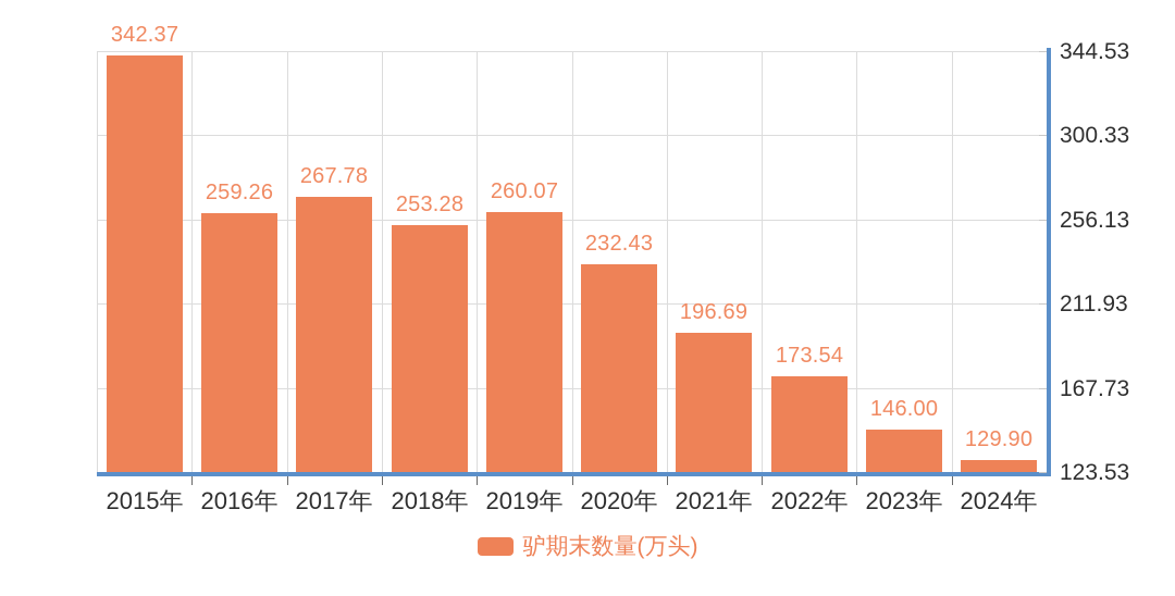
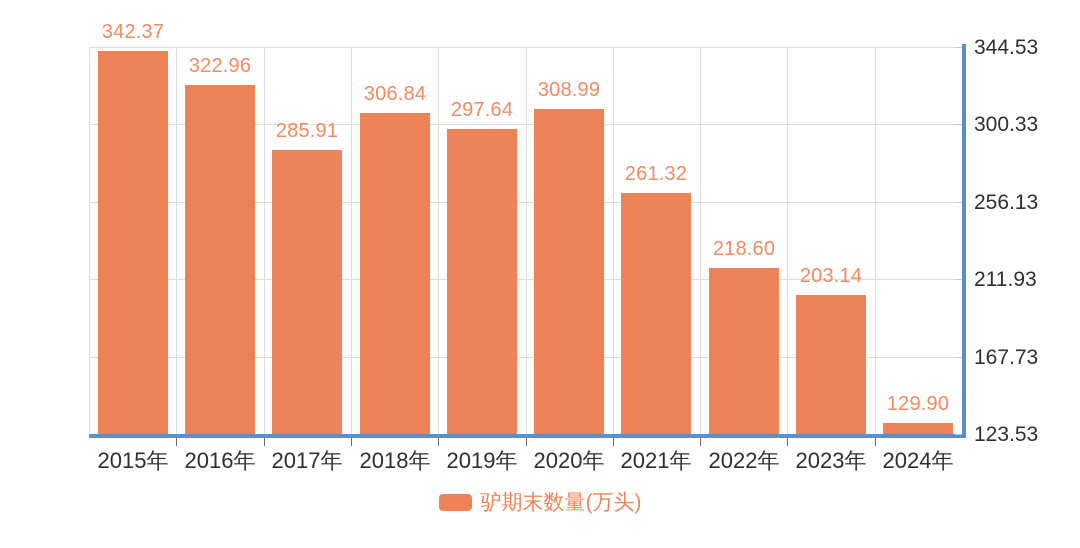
2016年: 259.26 -> 322.96
2017年: 267.78 -> 285.91
2018年: 253.28 -> 306.84
2019年: 260.07 -> 297.64
2020年: 232.43 -> 308.99
2021年: 196.69 -> 261.32
2022年: 173.54 -> 218.60
2023年: 146.00 -> 203.14
